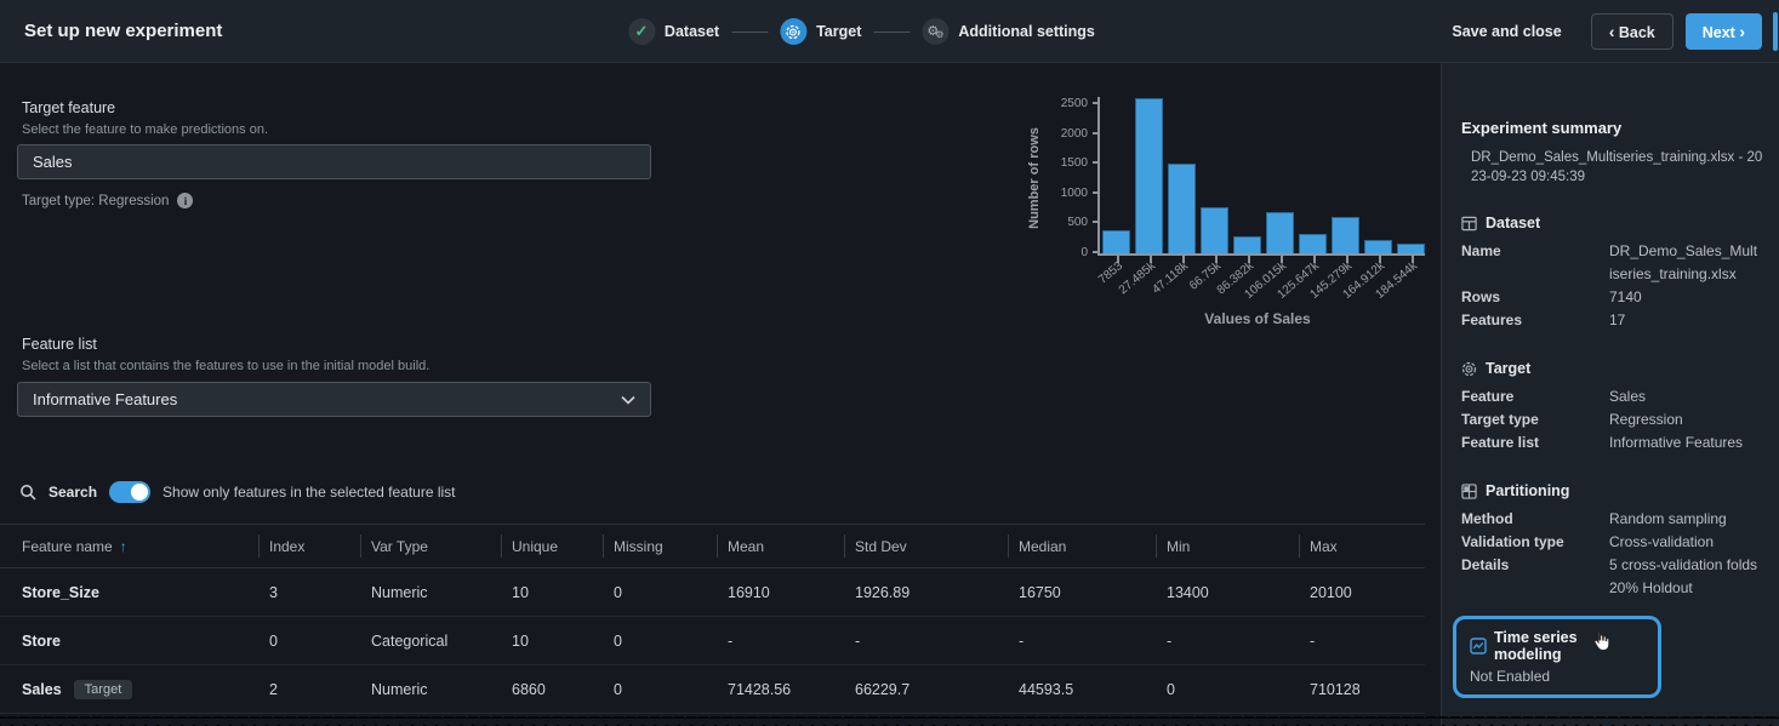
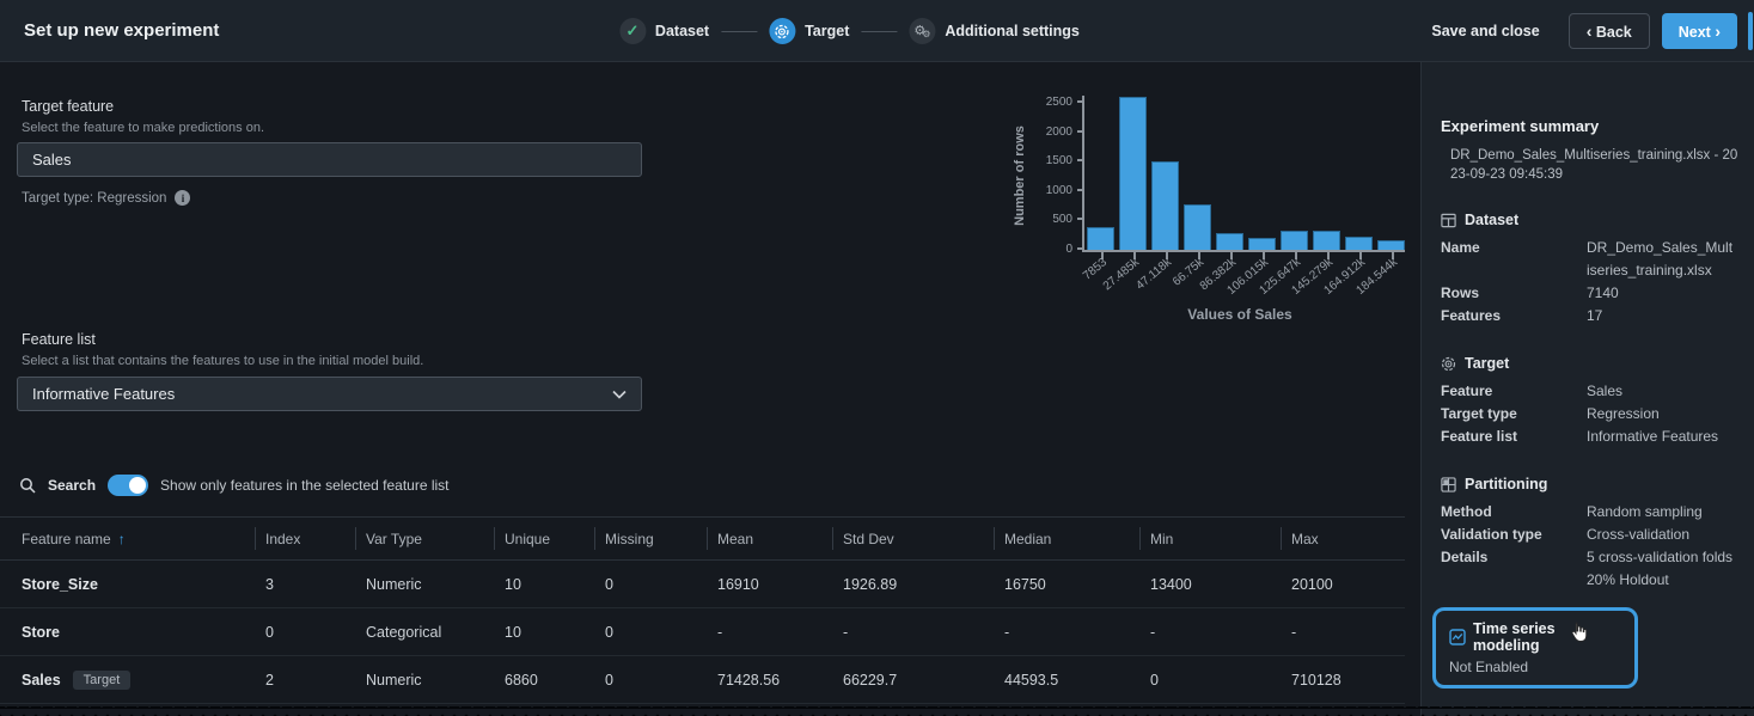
106.015k: 700 -> 200
145.279k: 600 -> 300
